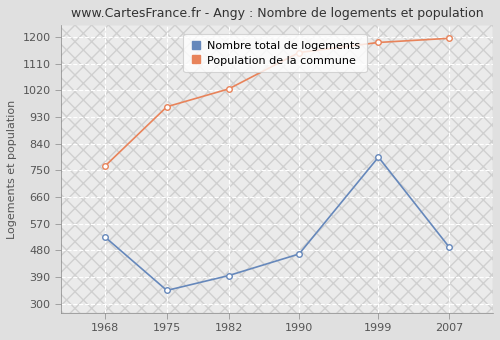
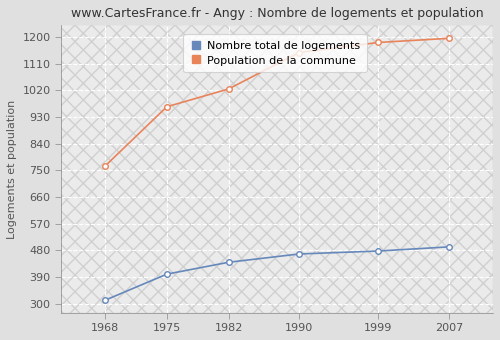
Nombre total de logements/1968: 525 -> 312
Nombre total de logements/1975: 345 -> 400
Nombre total de logements/1982: 395 -> 440
Nombre total de logements/1999: 795 -> 478
